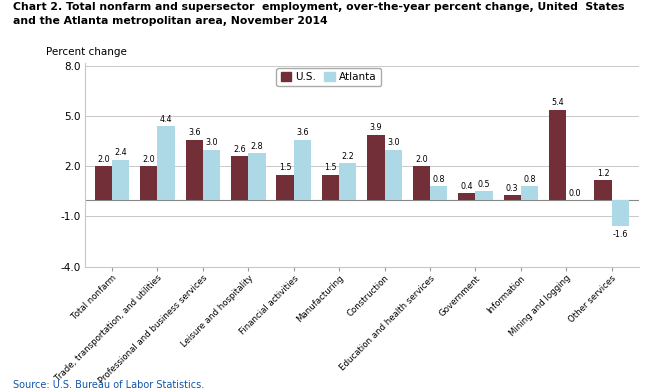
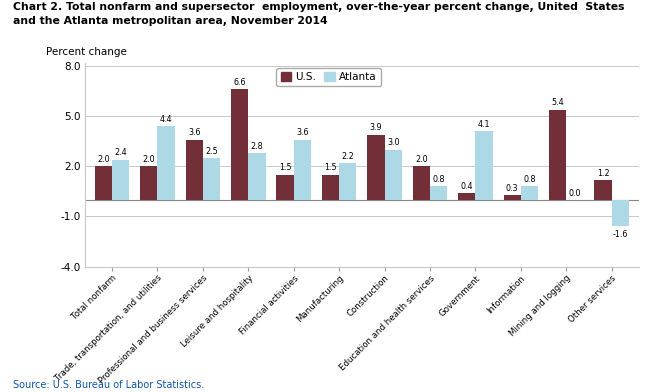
Atlanta/Professional and business services: 3.0 -> 2.5
U.S./Leisure and hospitality: 2.6 -> 6.6
Atlanta/Government: 0.5 -> 4.1
